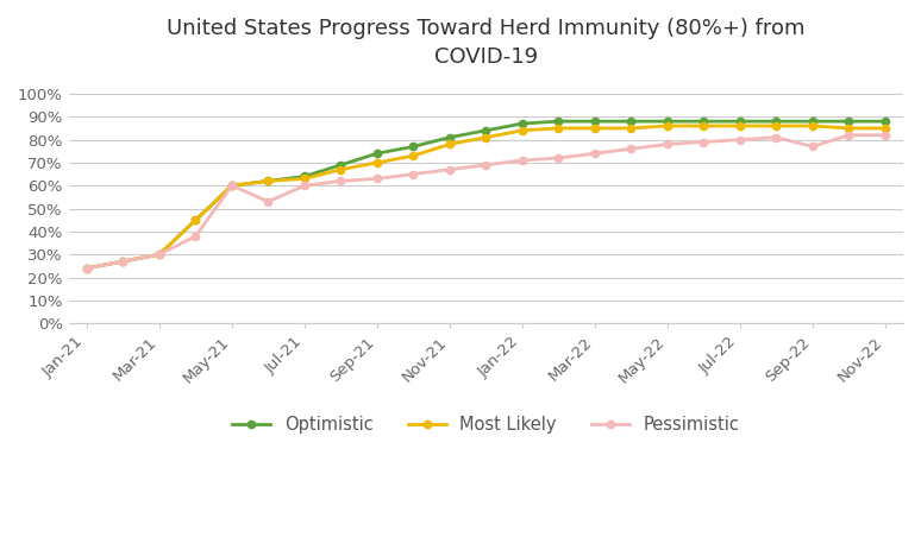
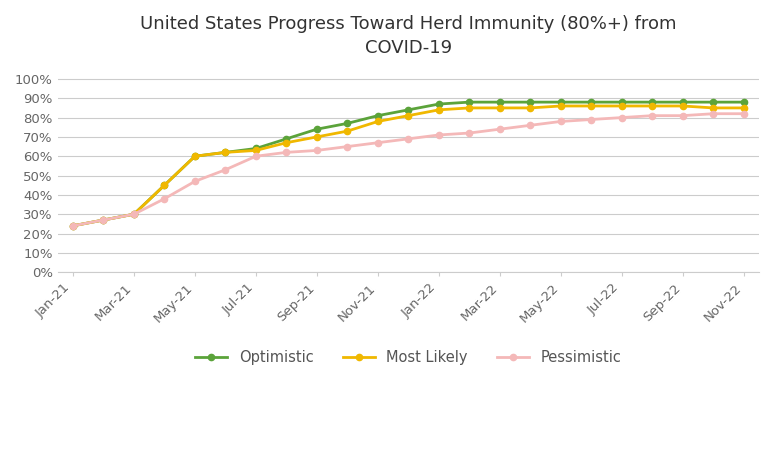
Pessimistic/May-21: 60% -> 47%
Pessimistic/Sep-22: 77% -> 81%
